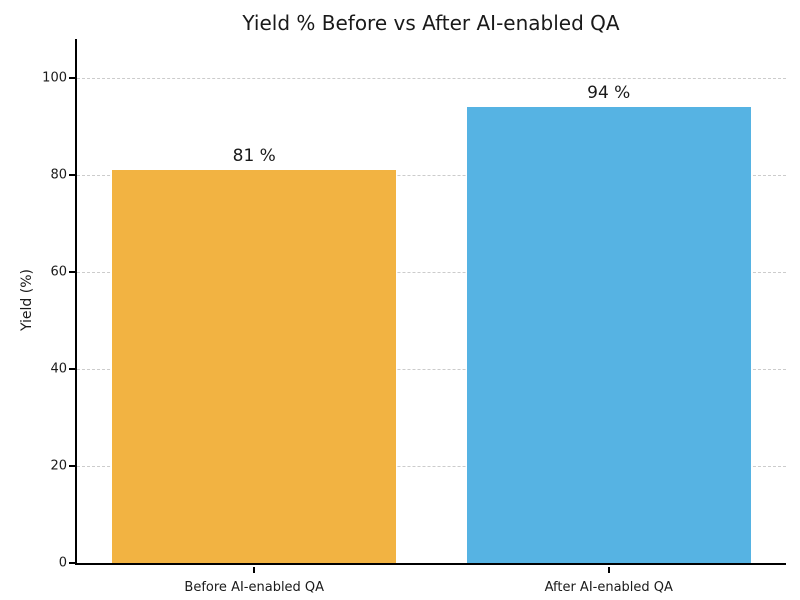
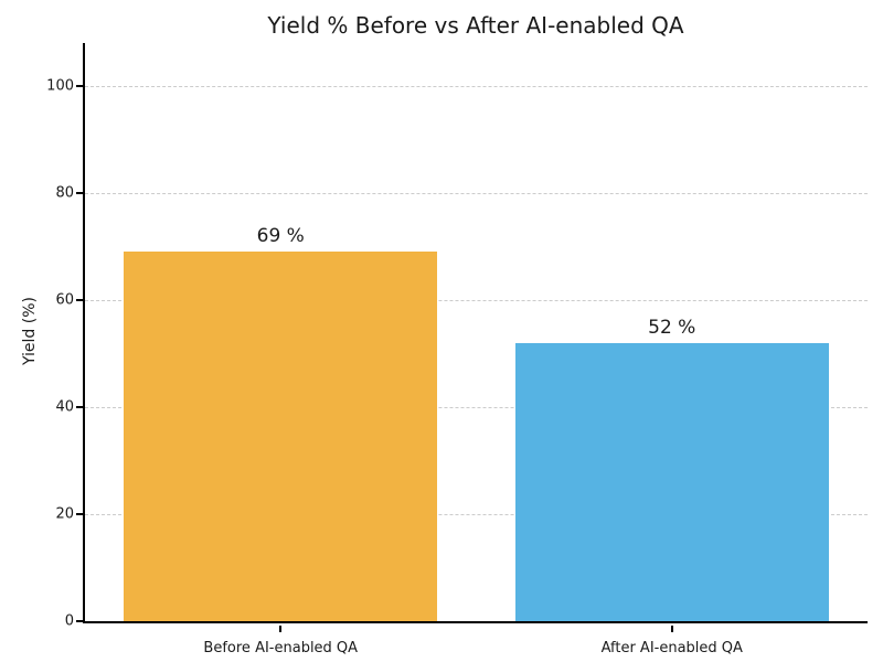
Before AI-enabled QA: 81 -> 69
After AI-enabled QA: 94 -> 52
